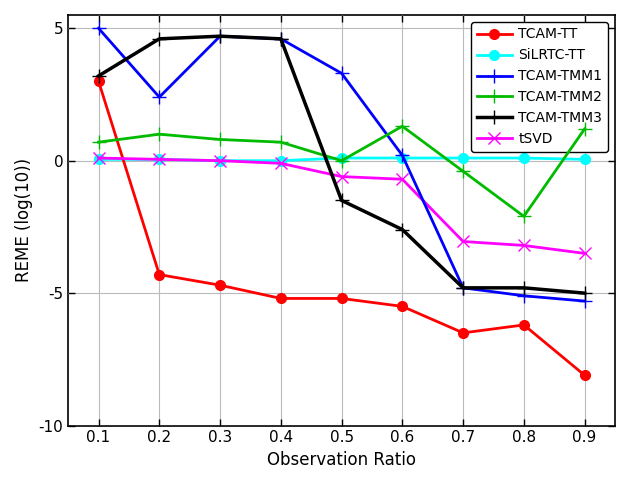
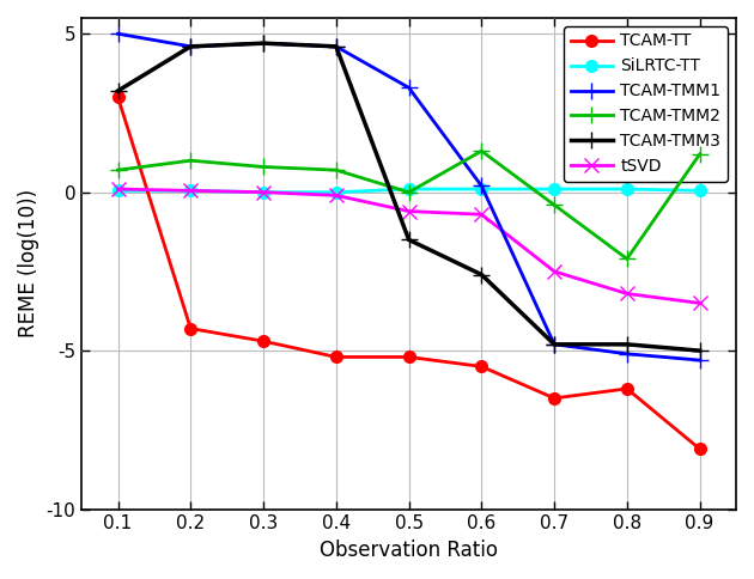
TCAM-TMM1/0.2: 2.4 -> 4.6
tSVD/0.7: -3.05 -> -2.50
